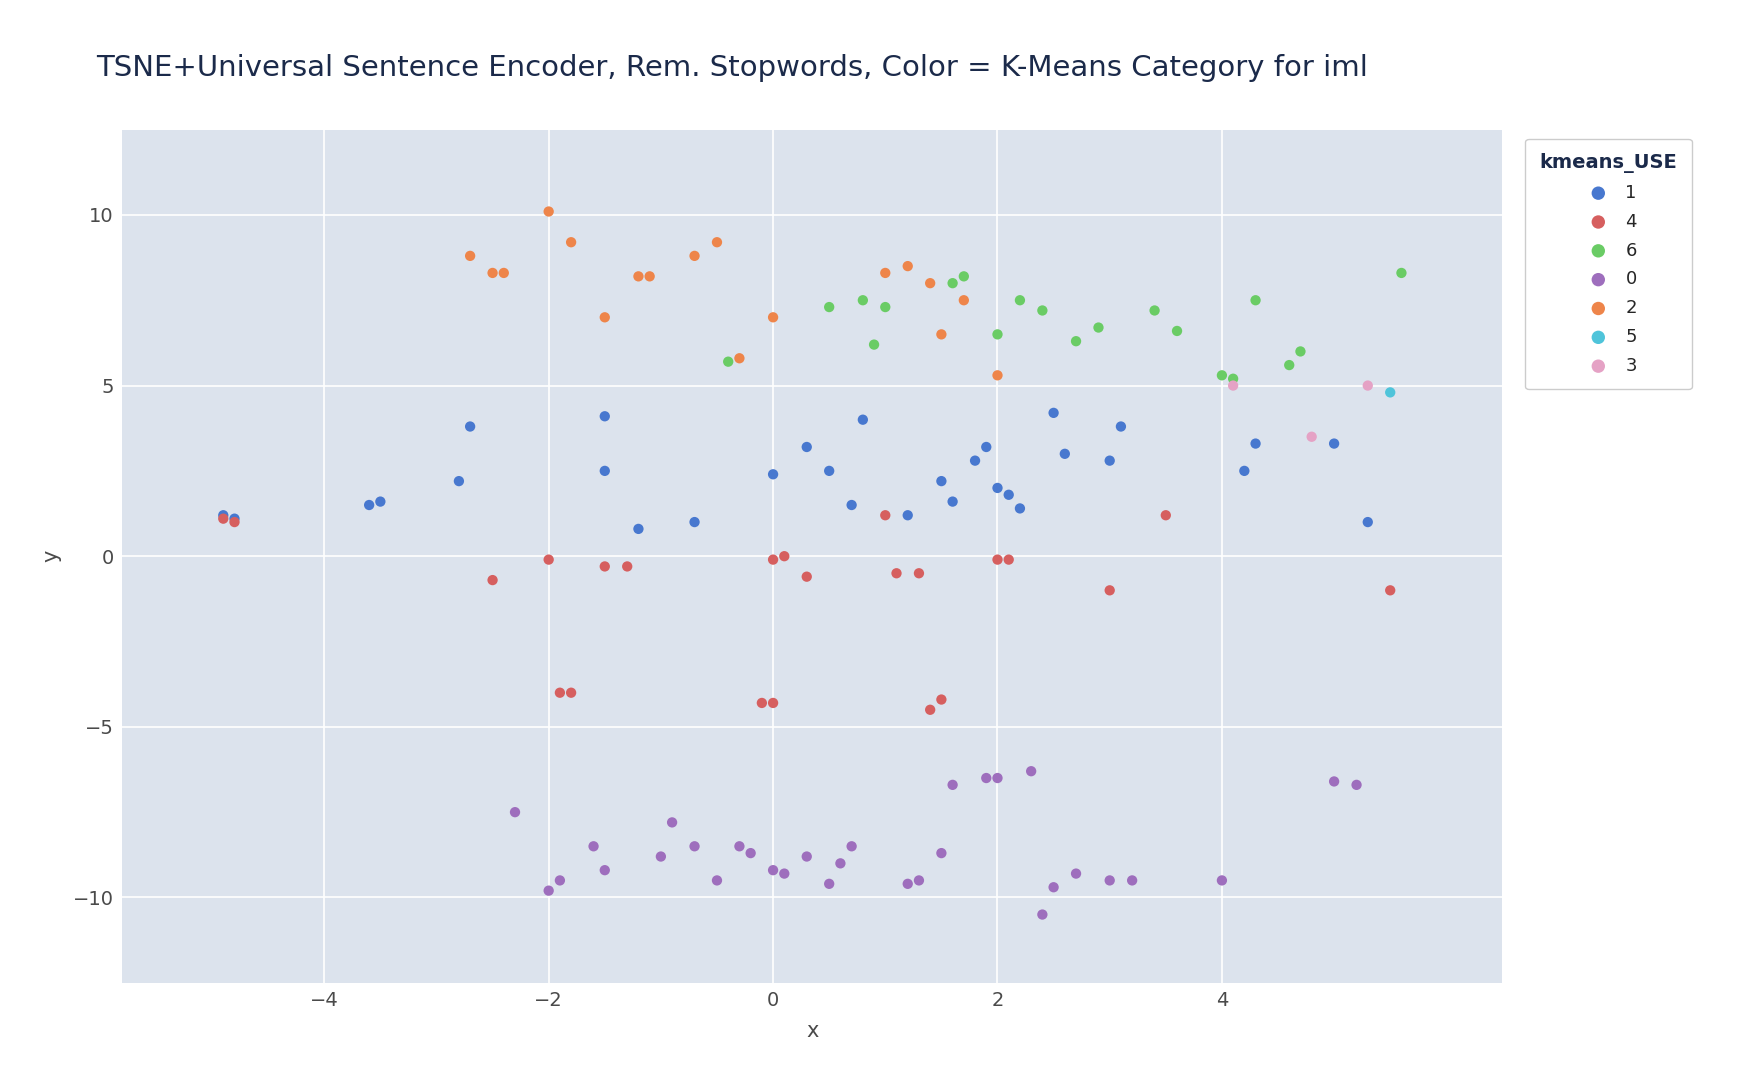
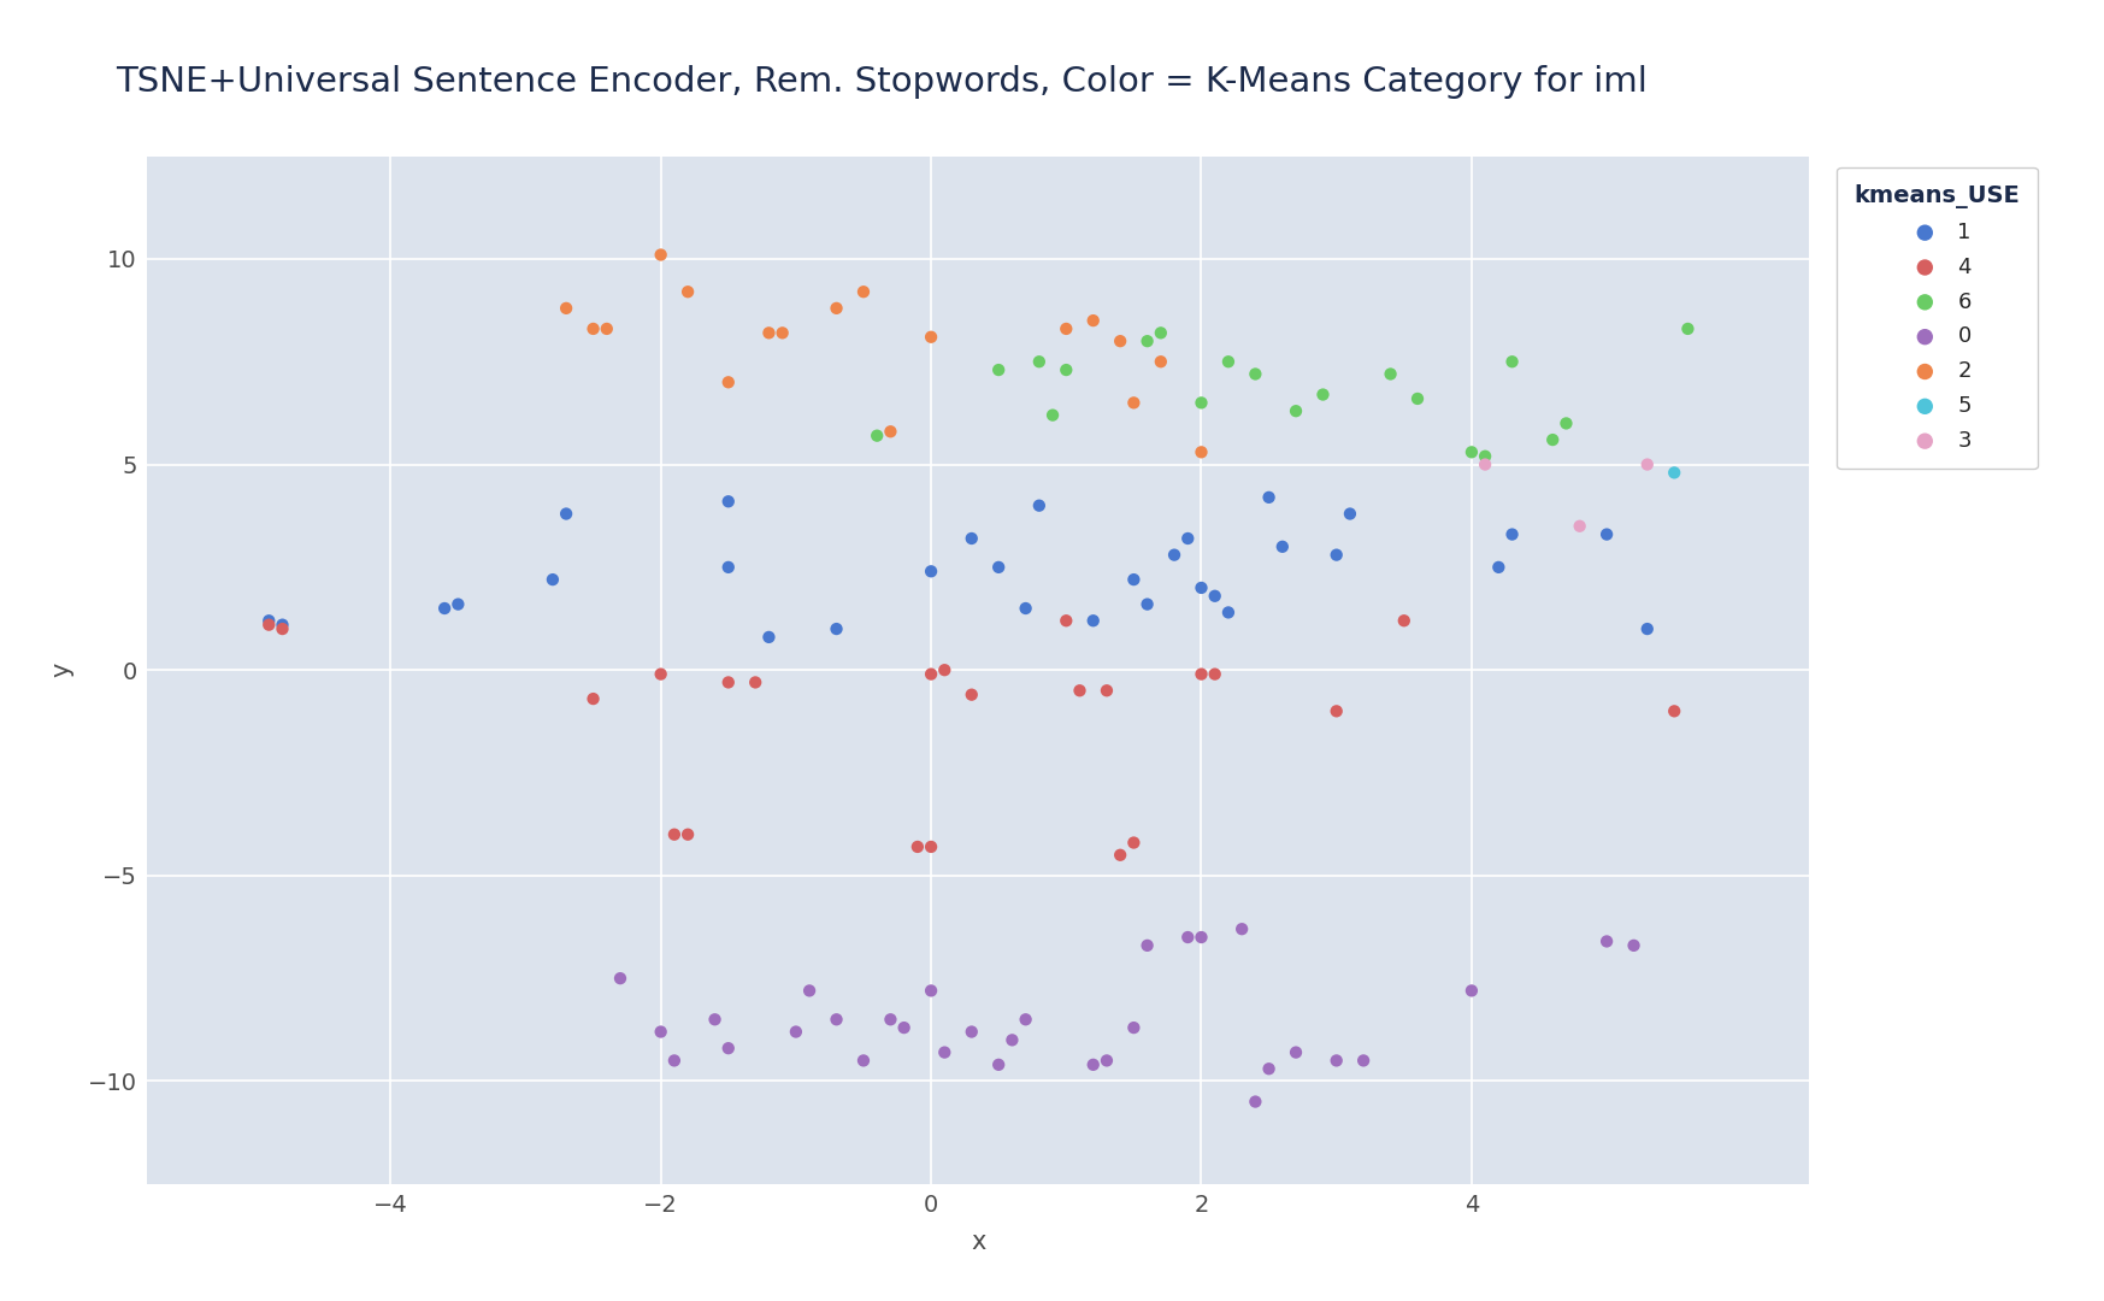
0/−2: -9.8 -> -8.8
0/0: -9.2 -> -7.8
2/0: 7.0 -> 8.1
0/4: -9.5 -> -7.8
